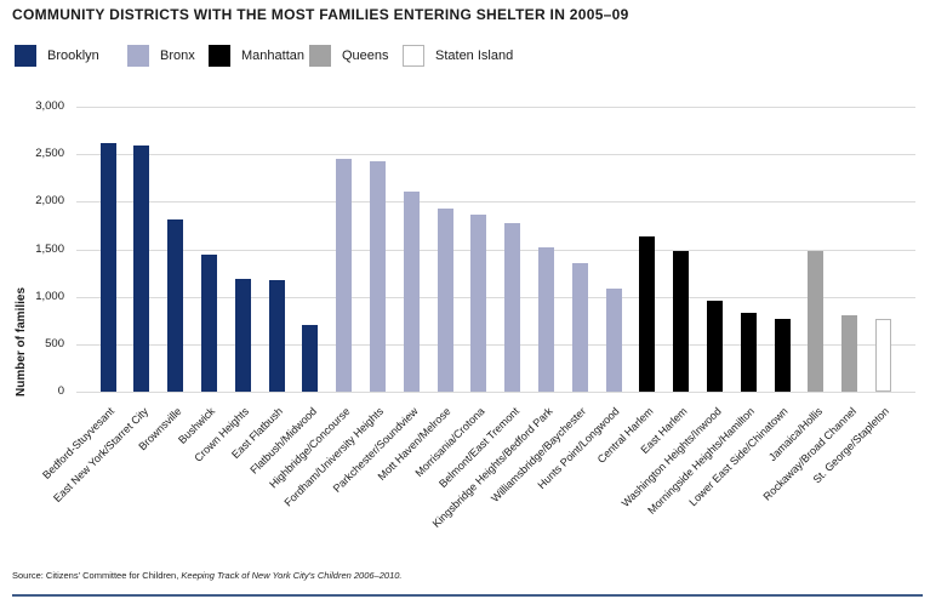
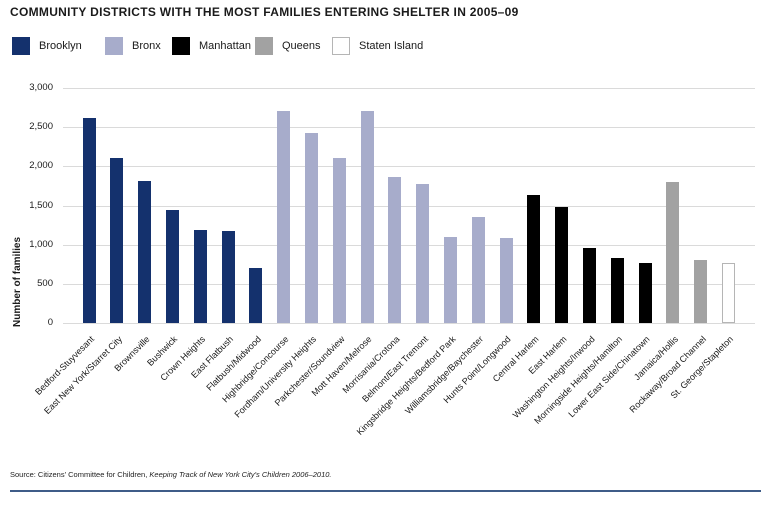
East New York/Starret City: 2600 -> 2100
Highbridge/Concourse: 2400 -> 2700
Mott Haven/Melrose: 1900 -> 2700
Kingsbridge Heights/Bedford Park: 1500 -> 1100
Jamaica/Hollis: 1500 -> 1800
